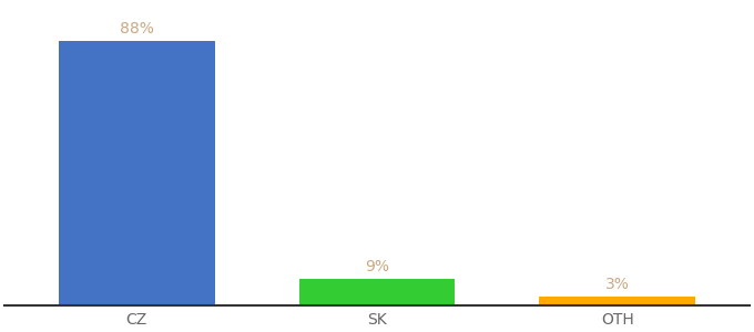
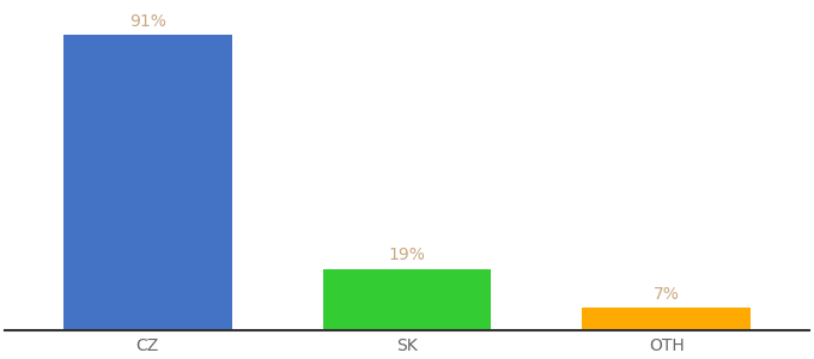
CZ: 88% -> 91%
SK: 9% -> 19%
OTH: 3% -> 7%
